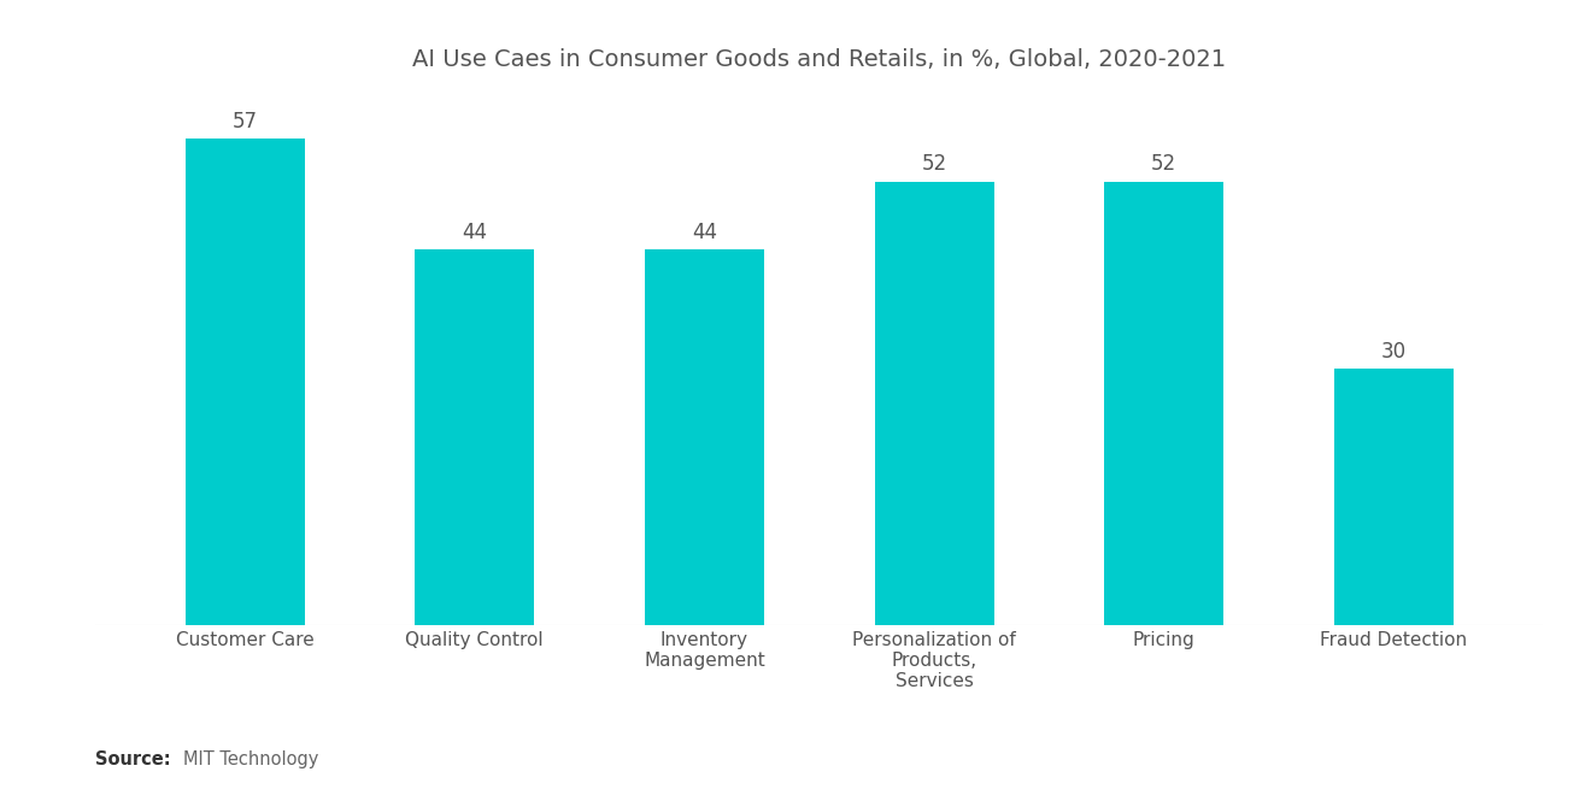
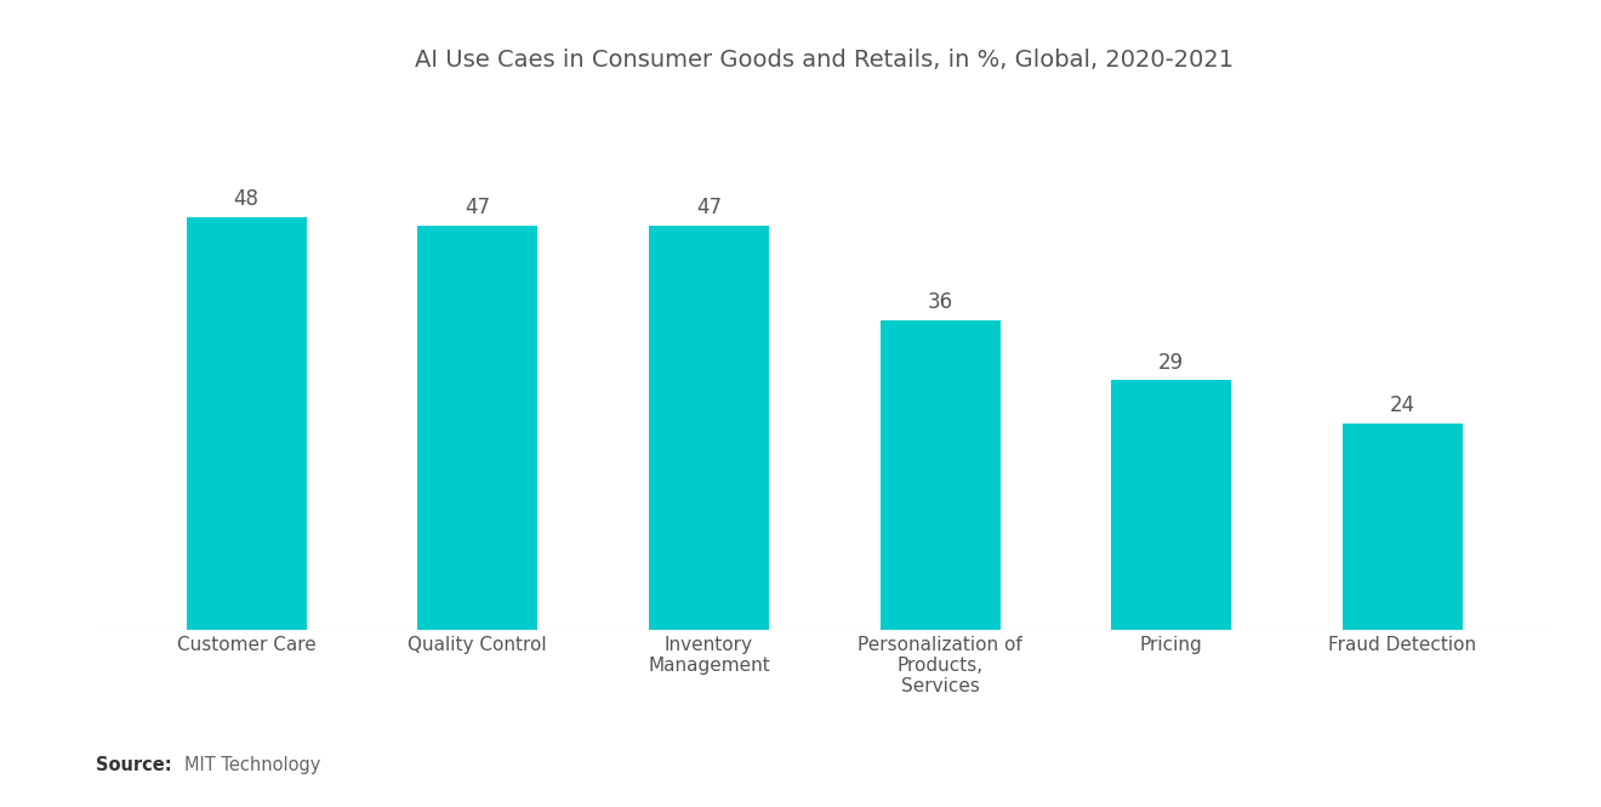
Customer Care: 57 -> 48
Quality Control: 44 -> 47
Inventory Management: 44 -> 47
Personalization of Products, Services: 52 -> 36
Pricing: 52 -> 29
Fraud Detection: 30 -> 24
